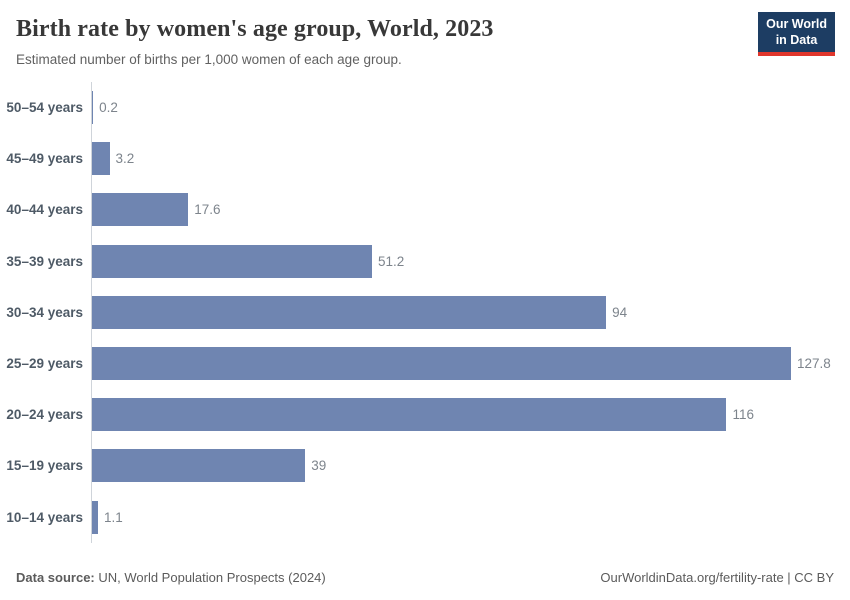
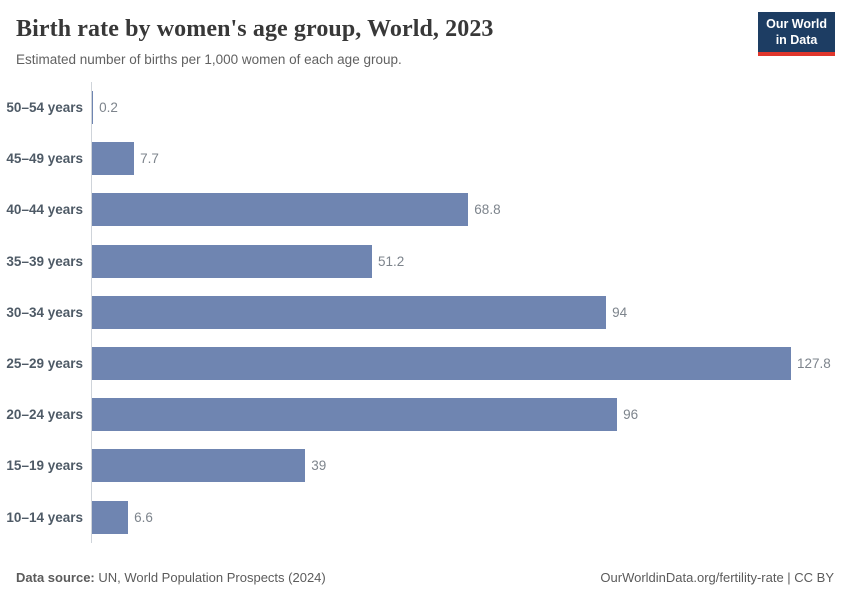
45–49 years: 3.2 -> 7.7
40–44 years: 17.6 -> 68.8
20–24 years: 116 -> 96
10–14 years: 1.1 -> 6.6
